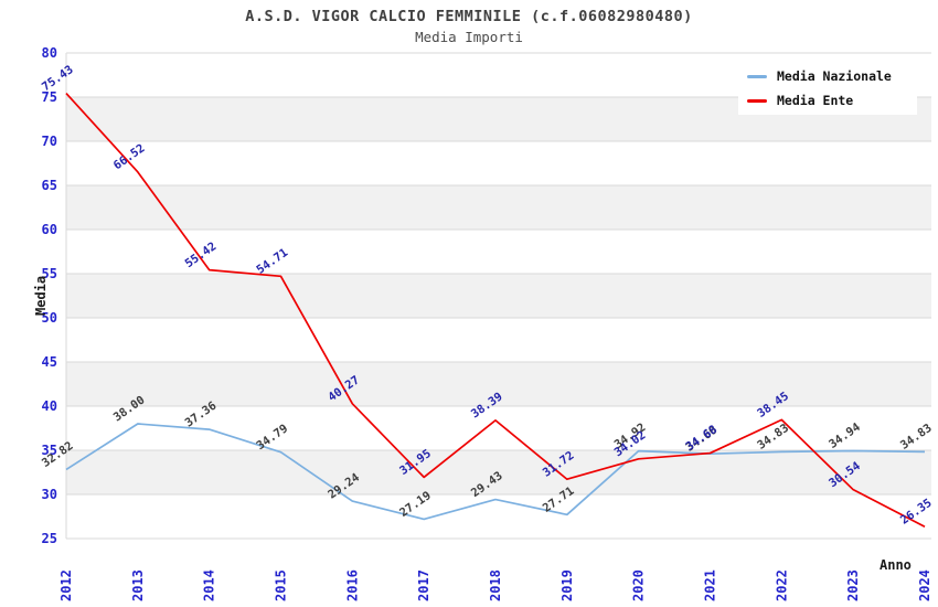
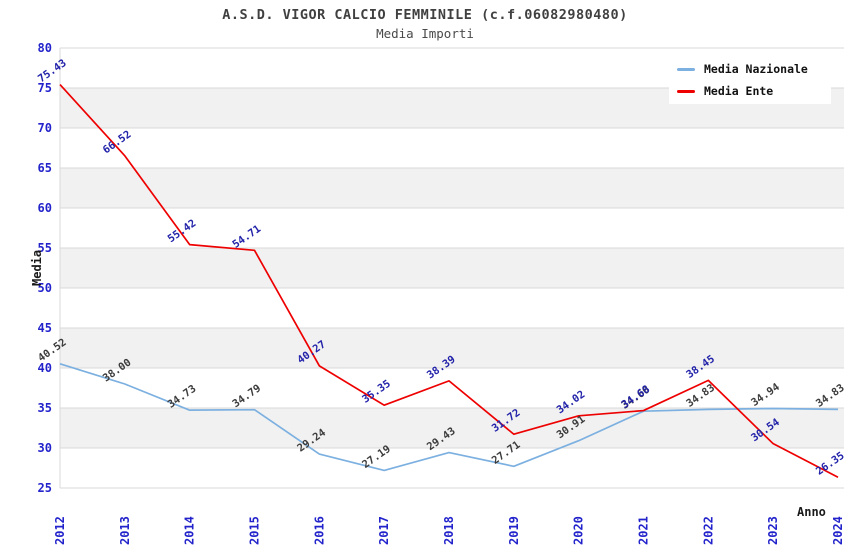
Media Nazionale/2012: 32.82 -> 40.52
Media Nazionale/2014: 37.36 -> 34.73
Media Ente/2017: 31.95 -> 35.35
Media Nazionale/2020: 34.92 -> 30.91
